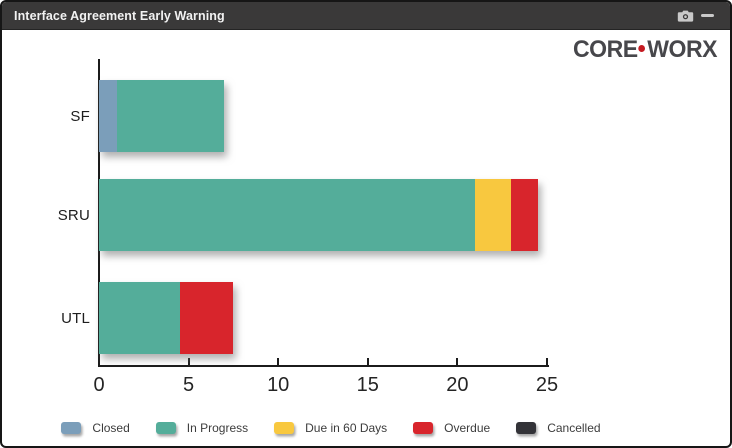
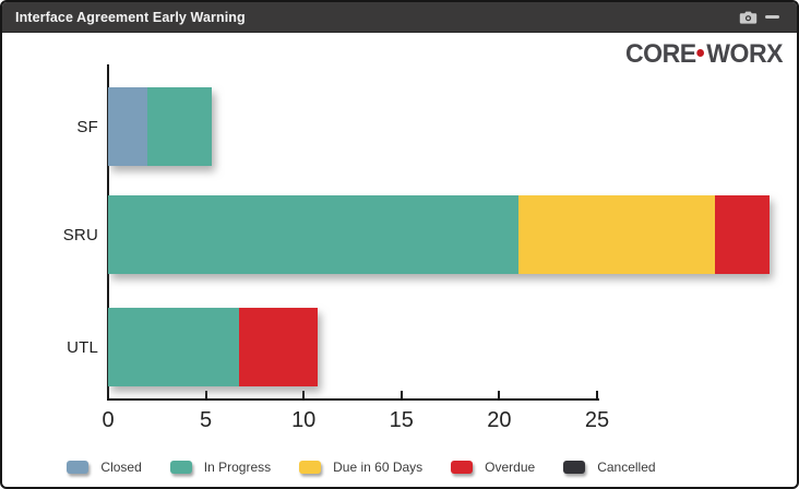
Closed/SF: 1 -> 2
In Progress/SF: 6.0 -> 3.3
Due in 60 Days/SRU: 2 -> 10
Overdue/SRU: 1.5 -> 2.8
In Progress/UTL: 4.5 -> 6.7
Overdue/UTL: 3.0 -> 4.0
